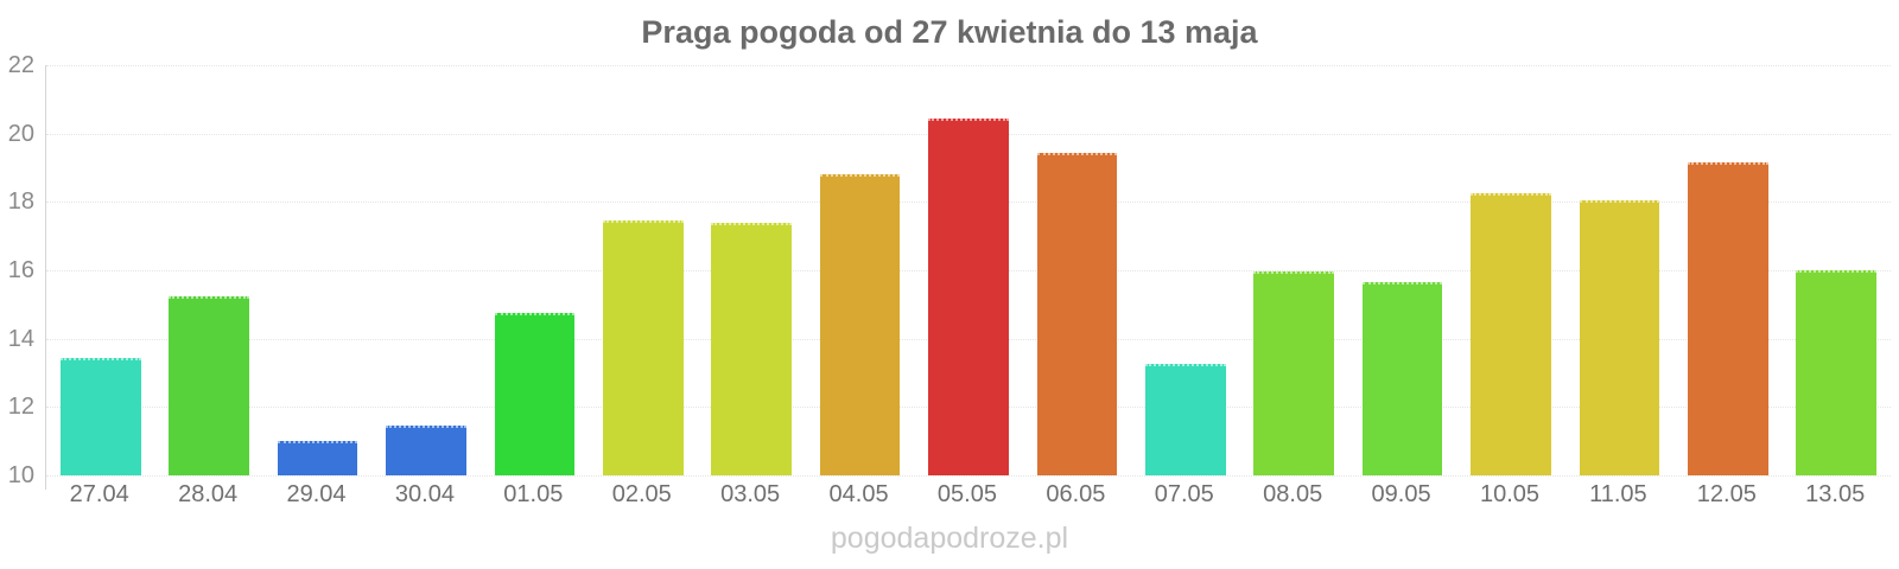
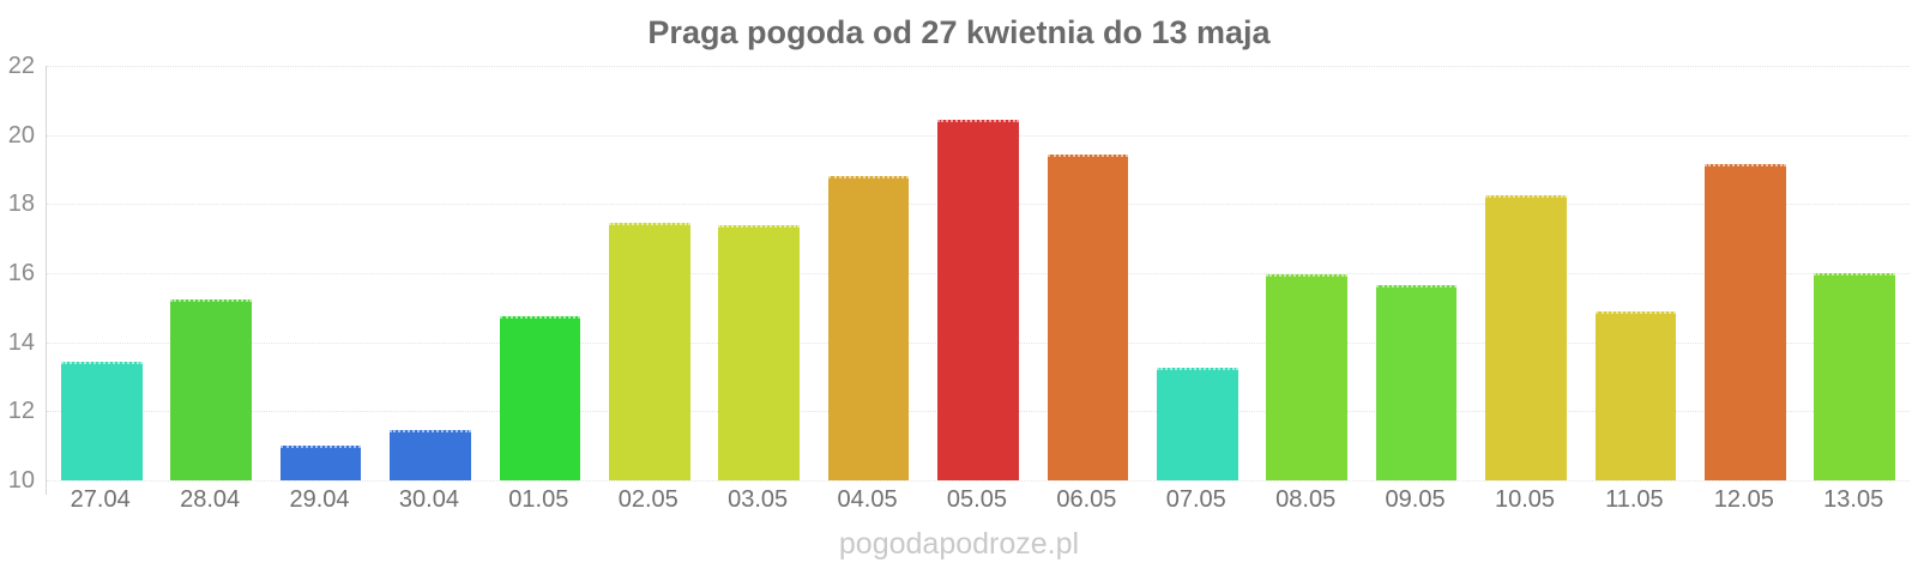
11.05: 18.1 -> 14.9
